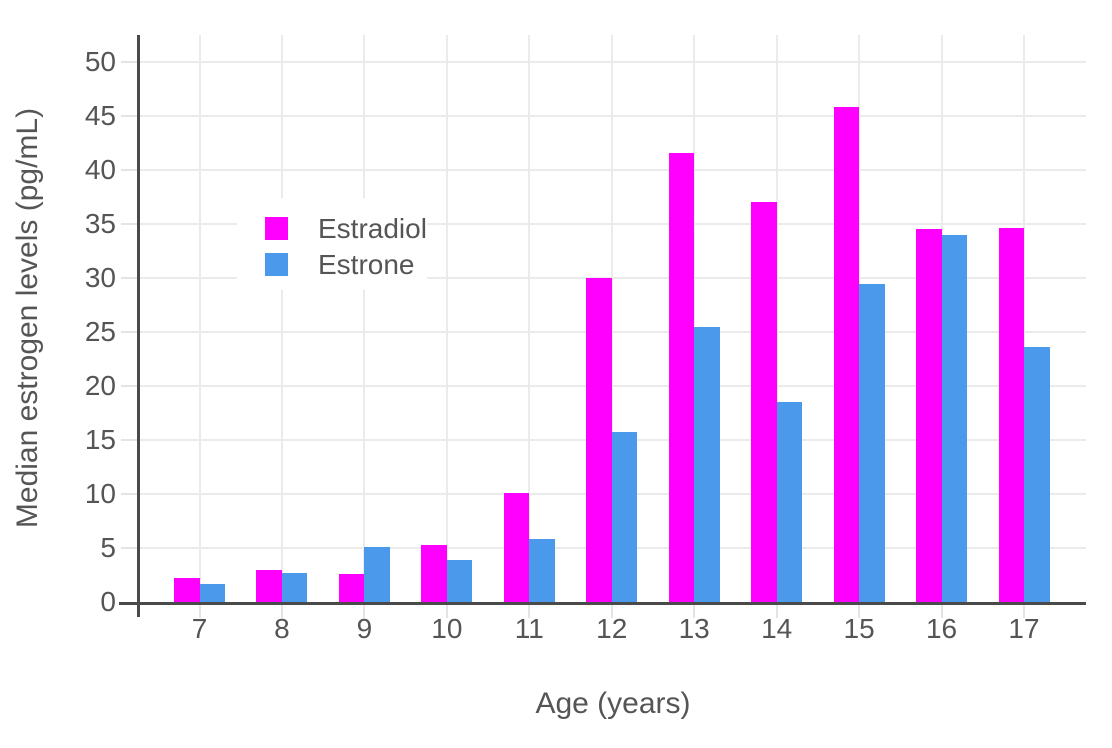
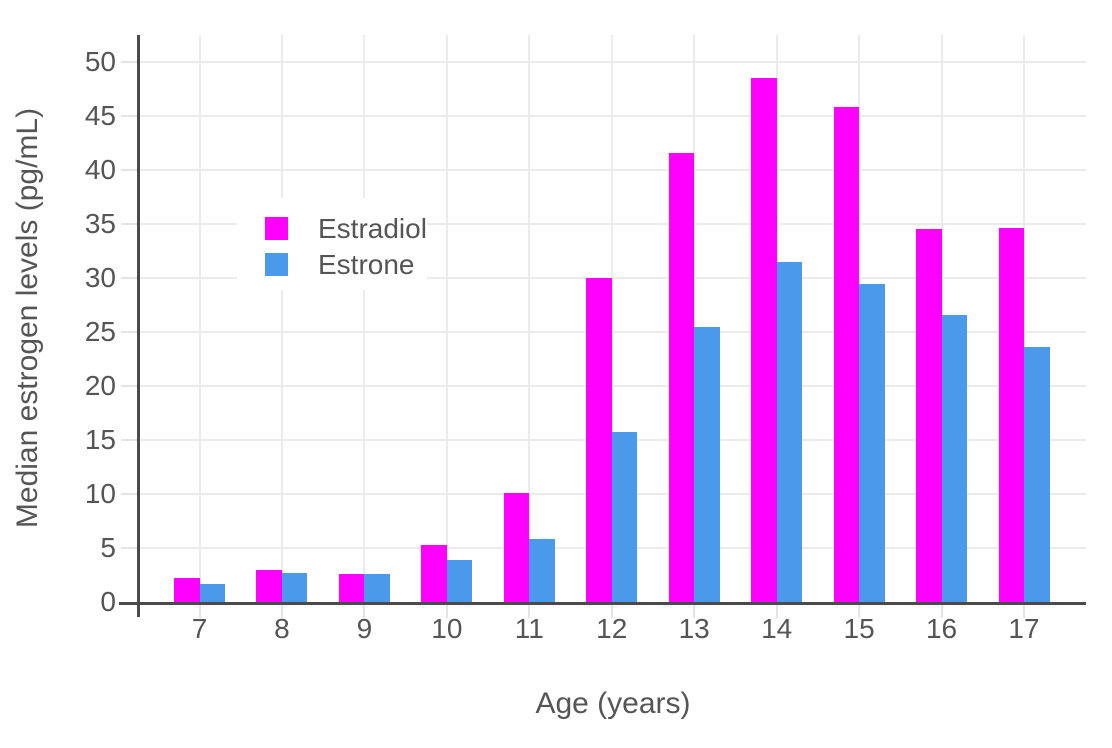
Estrone/9: 5.1 -> 2.6
Estradiol/14: 37.0 -> 48.5
Estrone/14: 18.5 -> 31.5
Estrone/16: 34.0 -> 26.6
